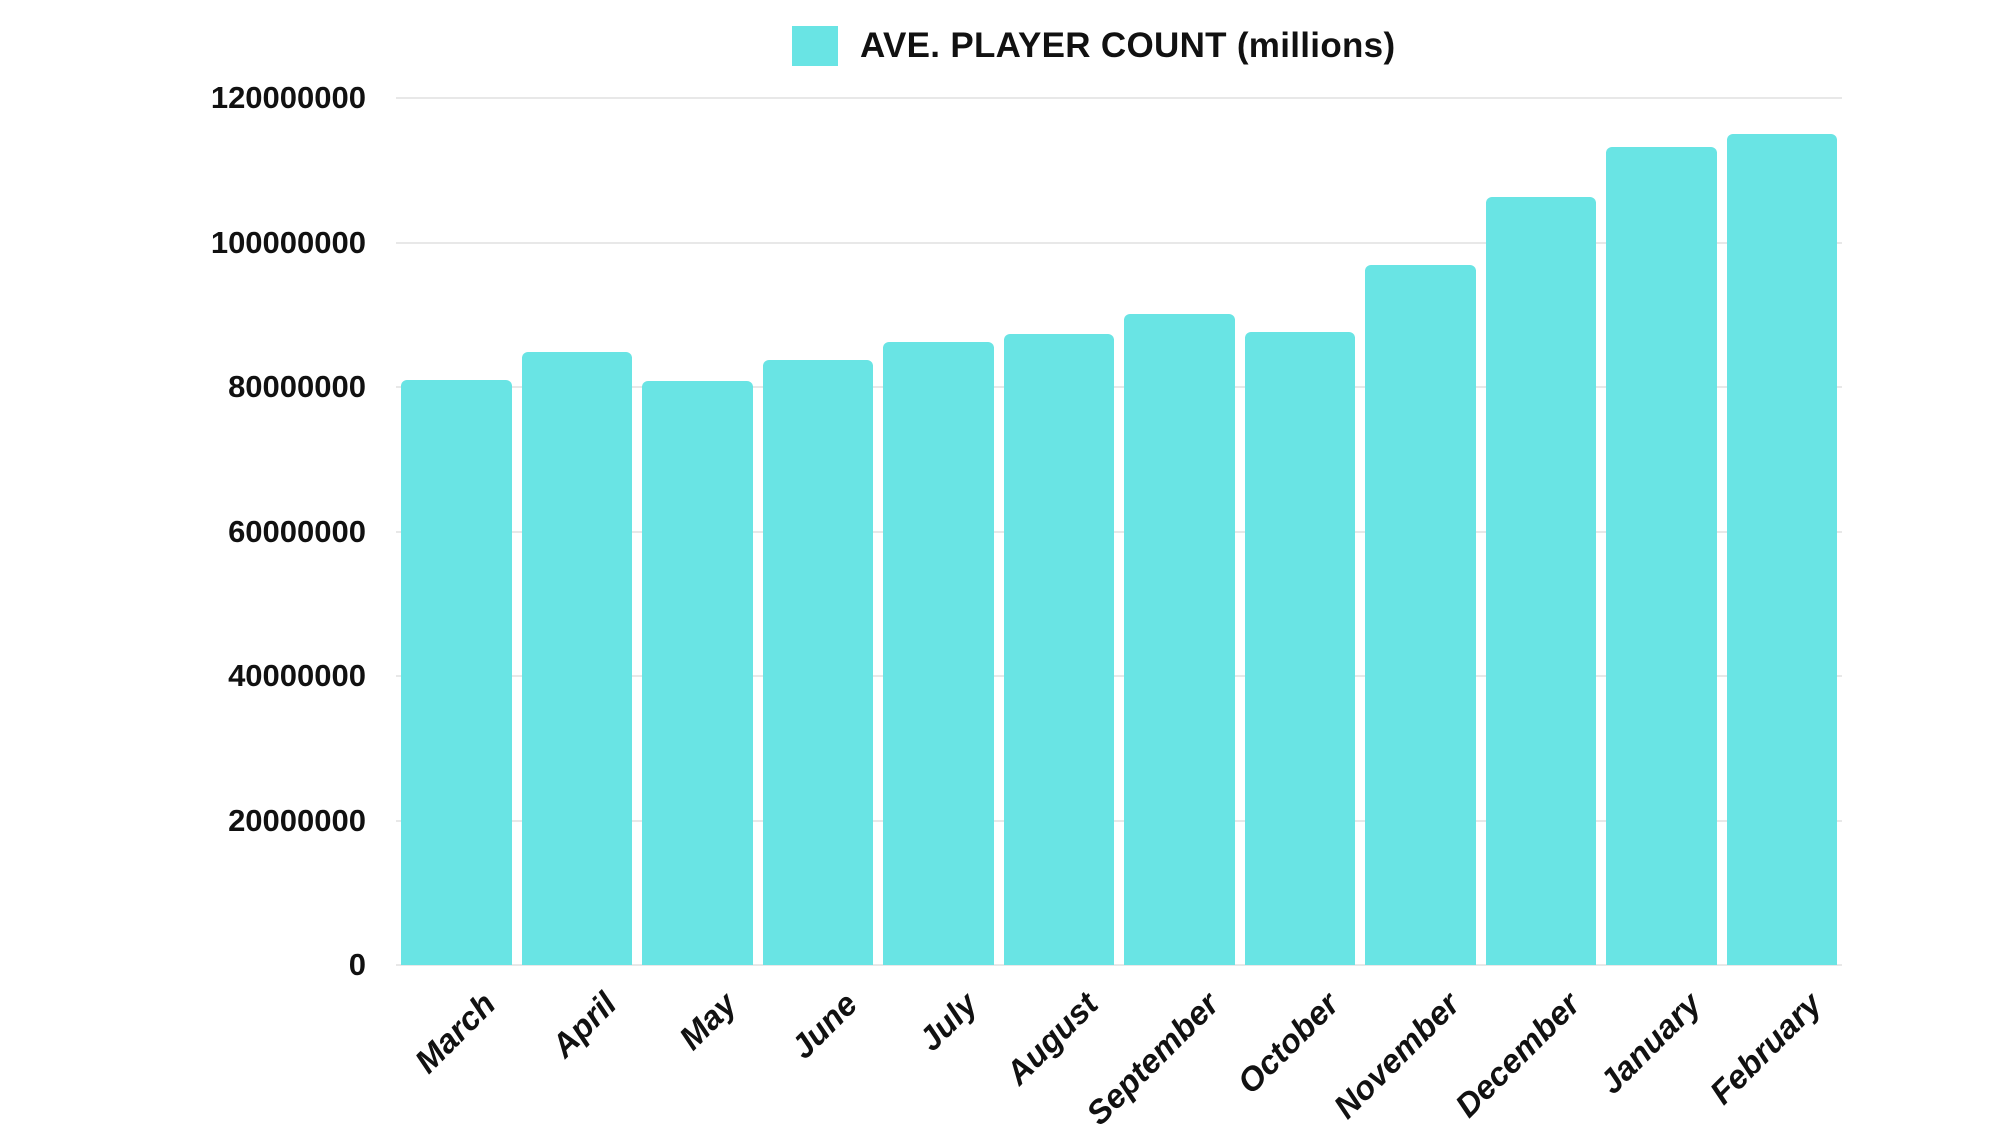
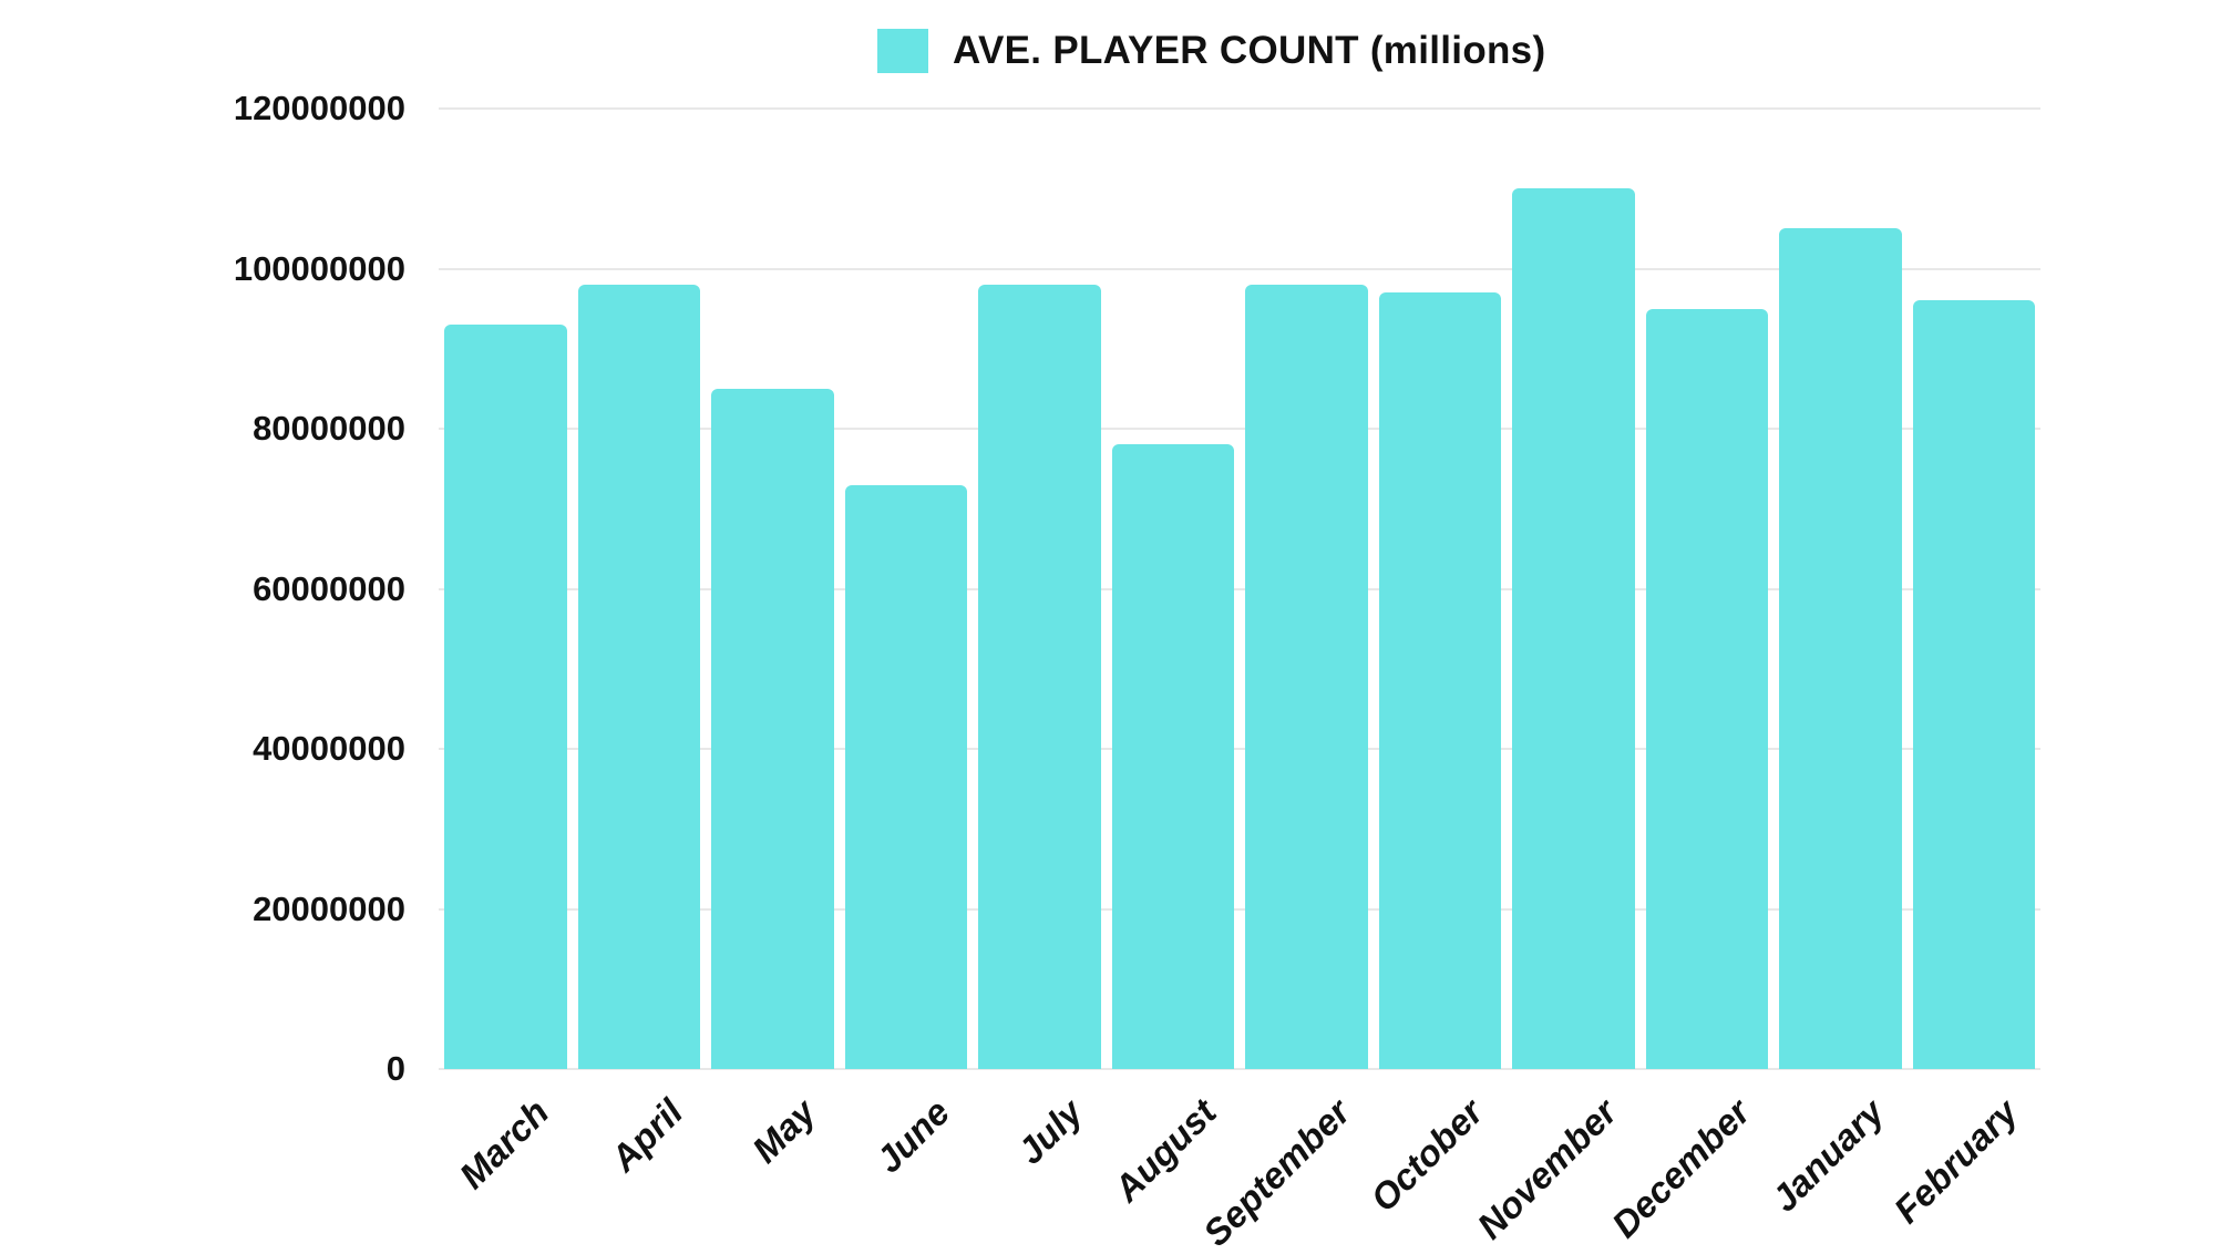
March: 81000000 -> 93000000
April: 85000000 -> 98000000
May: 81000000 -> 85000000
June: 84000000 -> 73000000
July: 86000000 -> 98000000
August: 87000000 -> 78000000
September: 90000000 -> 98000000
October: 88000000 -> 97000000
November: 97000000 -> 110000000
December: 106000000 -> 95000000
January: 113000000 -> 105000000
February: 115000000 -> 96000000
